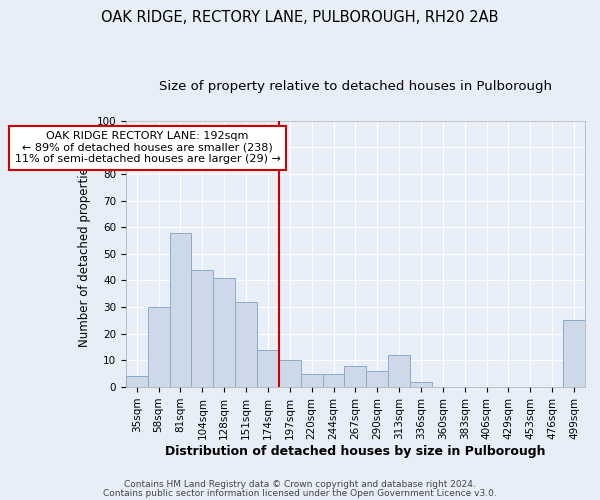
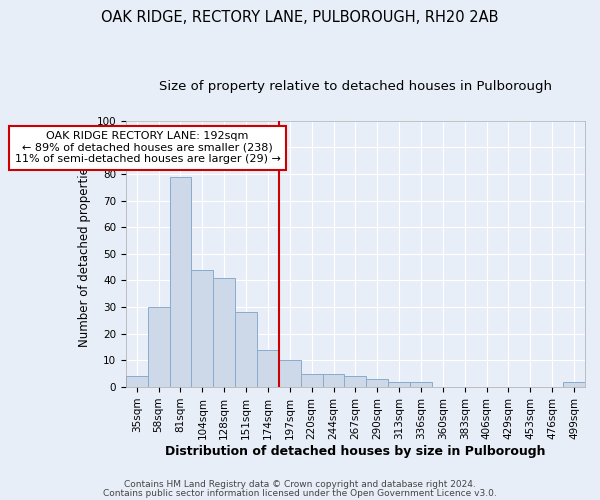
81sqm: 58 -> 79
151sqm: 32 -> 28
267sqm: 8 -> 4
290sqm: 6 -> 3
313sqm: 12 -> 2
499sqm: 25 -> 2
